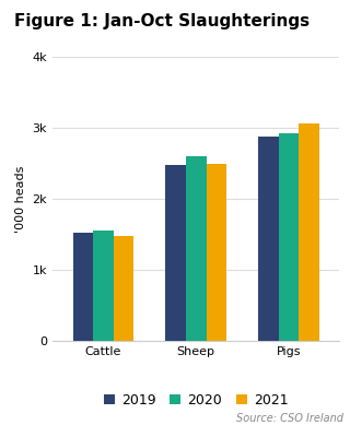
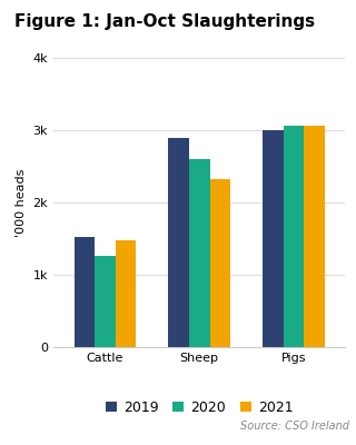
2020/Cattle: 1.55k -> 1.26k
2019/Sheep: 2.47k -> 2.90k
2021/Sheep: 2.49k -> 2.32k
2019/Pigs: 2.87k -> 3.00k
2020/Pigs: 2.92k -> 3.06k
